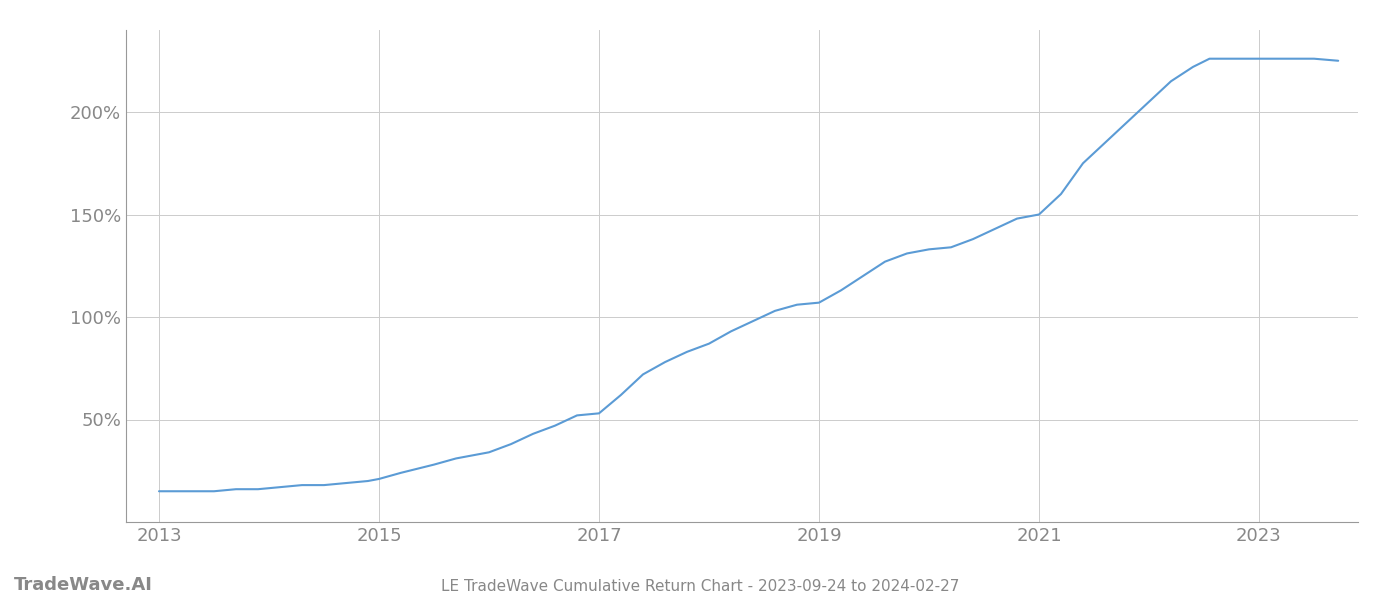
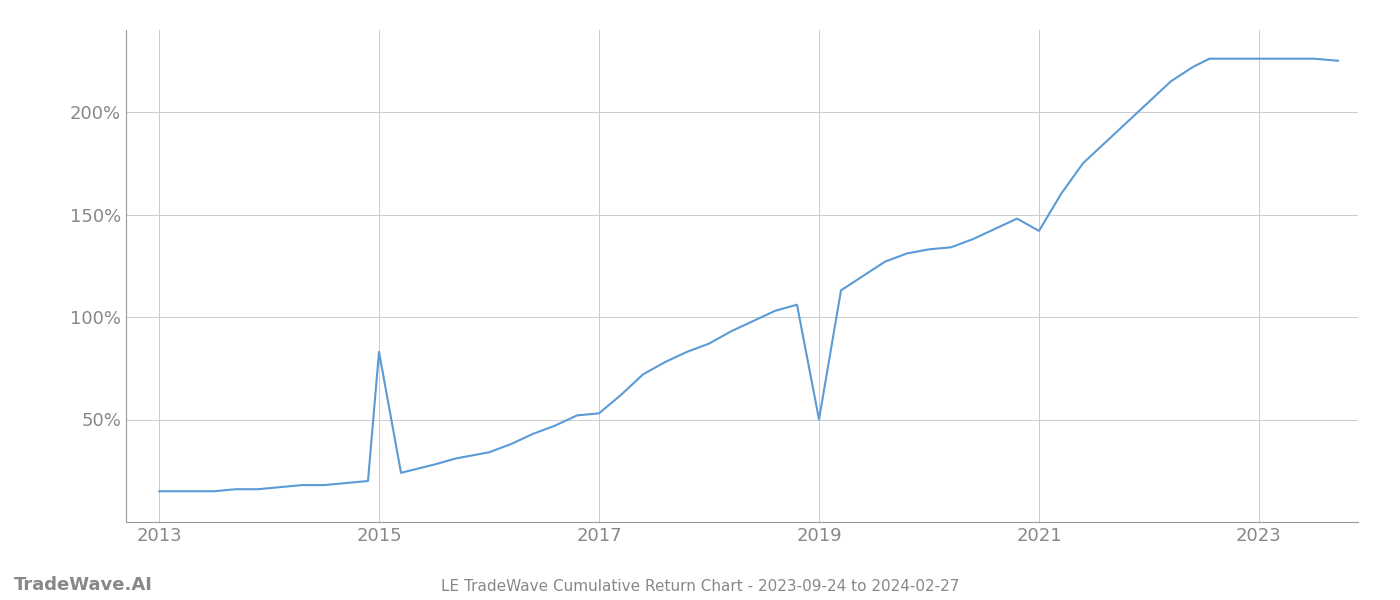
2015: 21% -> 83%
2019: 107% -> 50%
2021: 150% -> 142%
